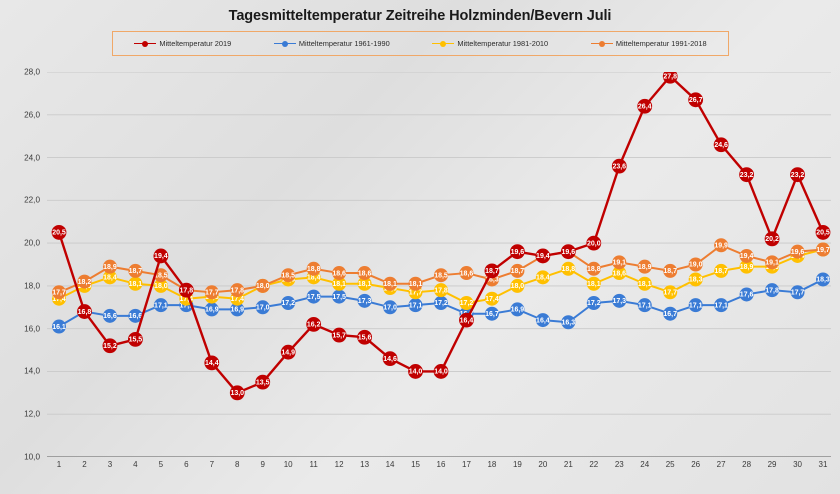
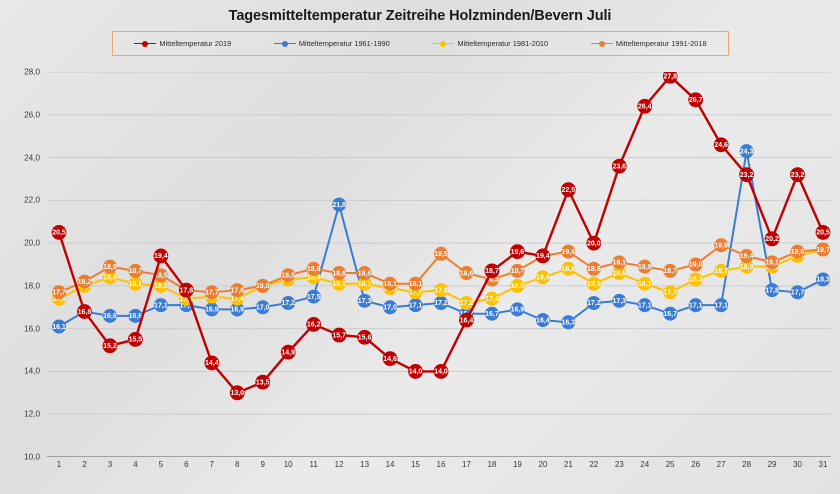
Mitteltemperatur 1961-1990/12: 17,5 -> 21,8
Mitteltemperatur 1991-2018/16: 18,5 -> 19,5
Mitteltemperatur 2019/21: 19,6 -> 22,5
Mitteltemperatur 1961-1990/28: 17,6 -> 24,3
